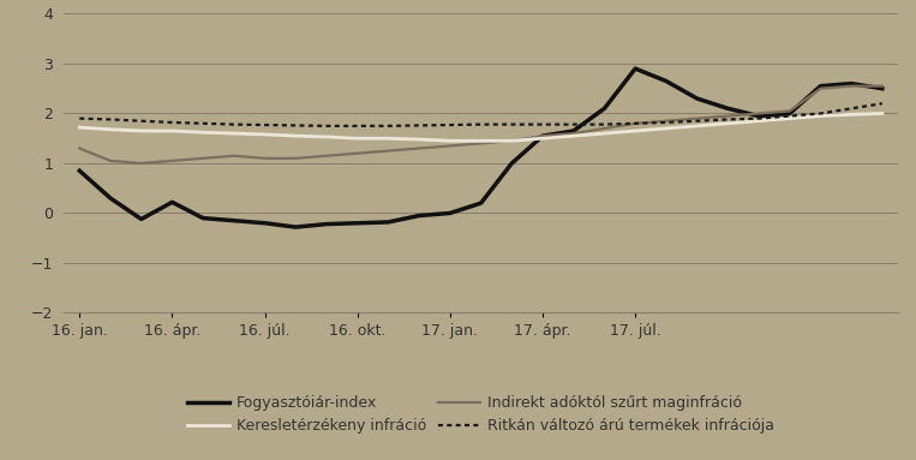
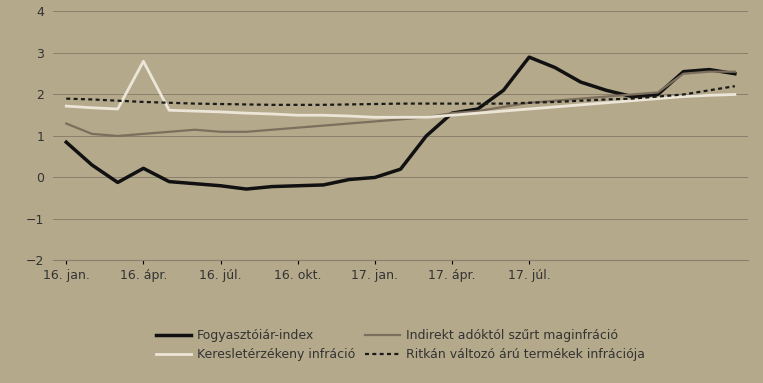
Keresletérzékeny infráció/16. ápr.: 1.65 -> 2.80
